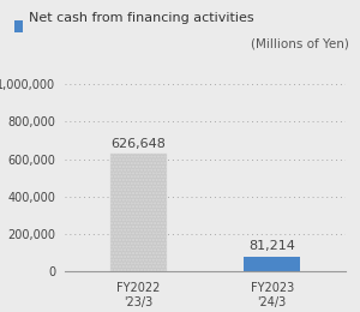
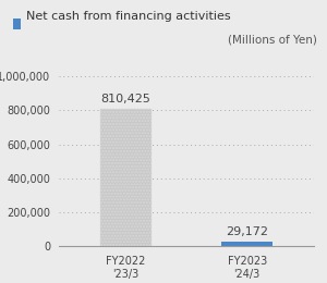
FY2022 '23/3: 626,648 -> 810,425
FY2023 '24/3: 81,214 -> 29,172
